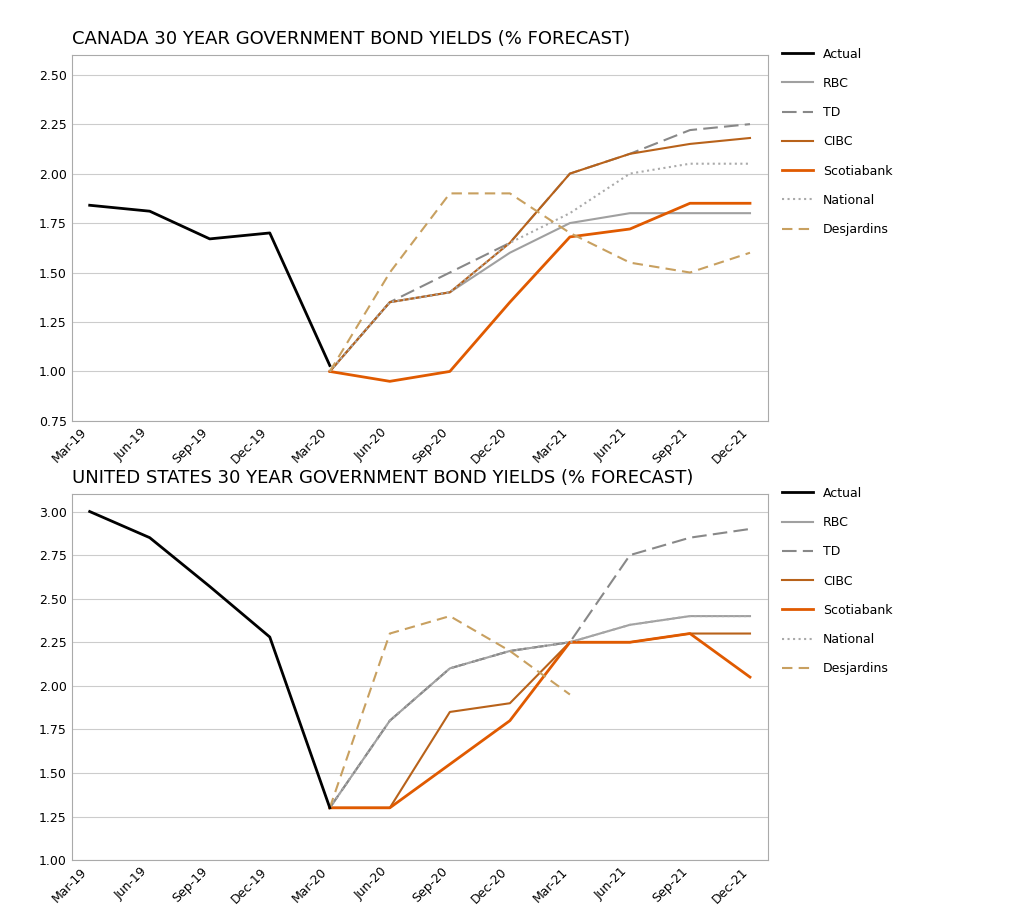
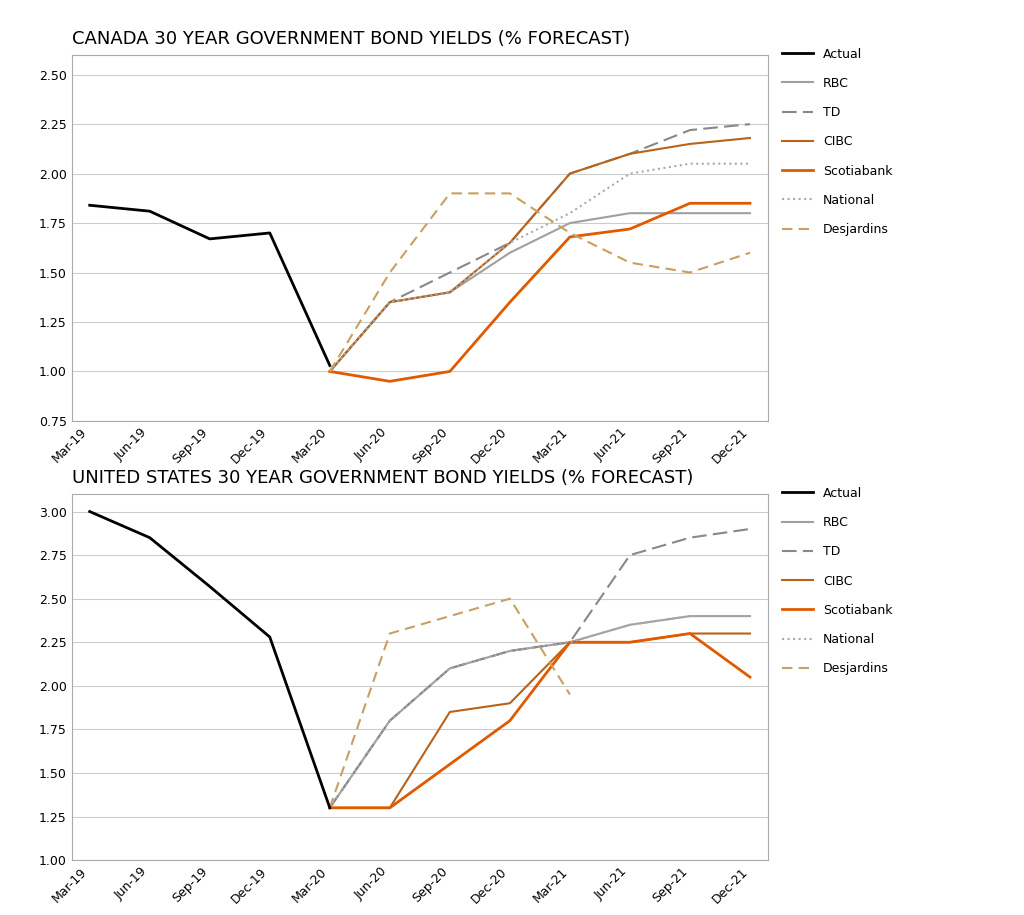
UNITED STATES 30 YEAR GOVERNMENT BOND YIELDS (% FORECAST)/Desjardins/Dec-20: 2.20 -> 2.50
